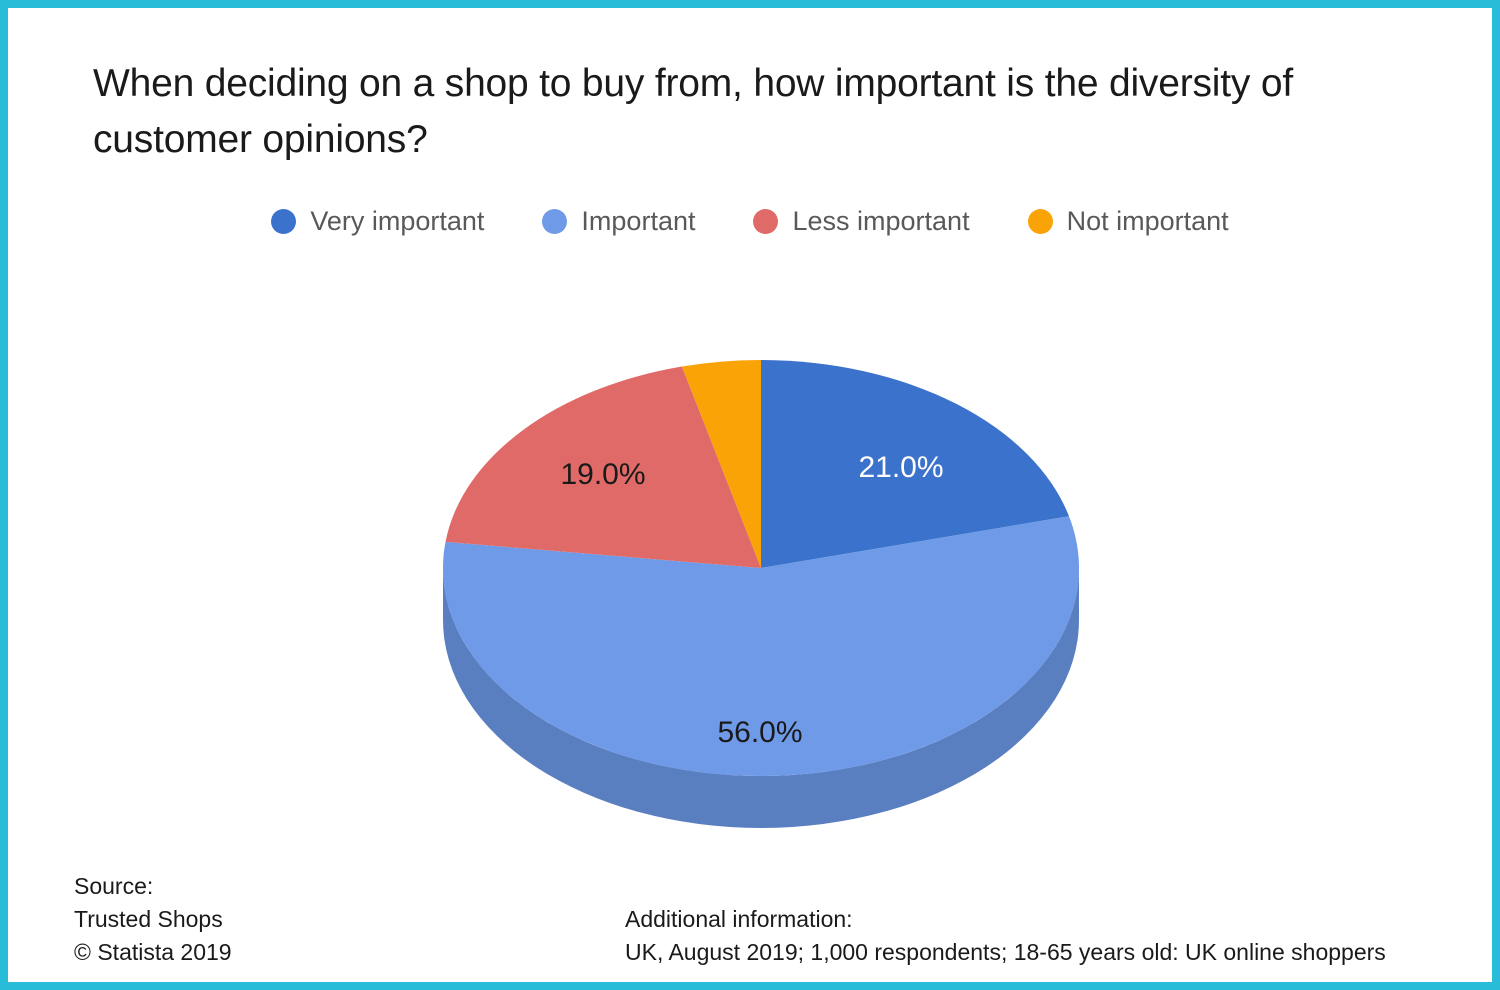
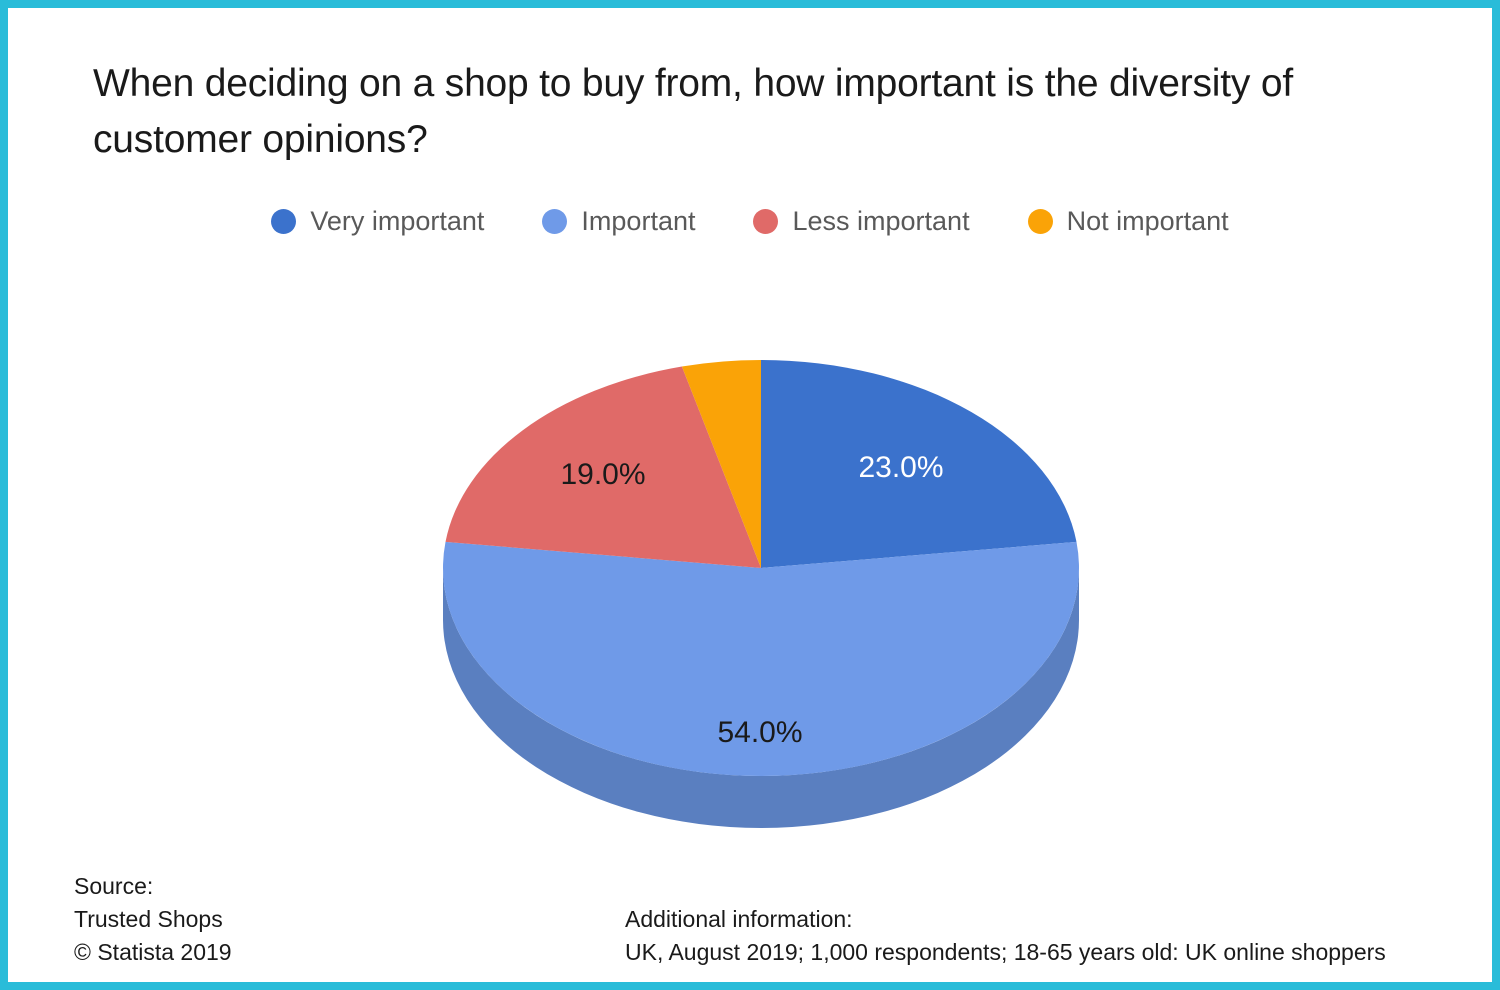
Very important: 21.0% -> 23.0%
Important: 56.0% -> 54.0%
